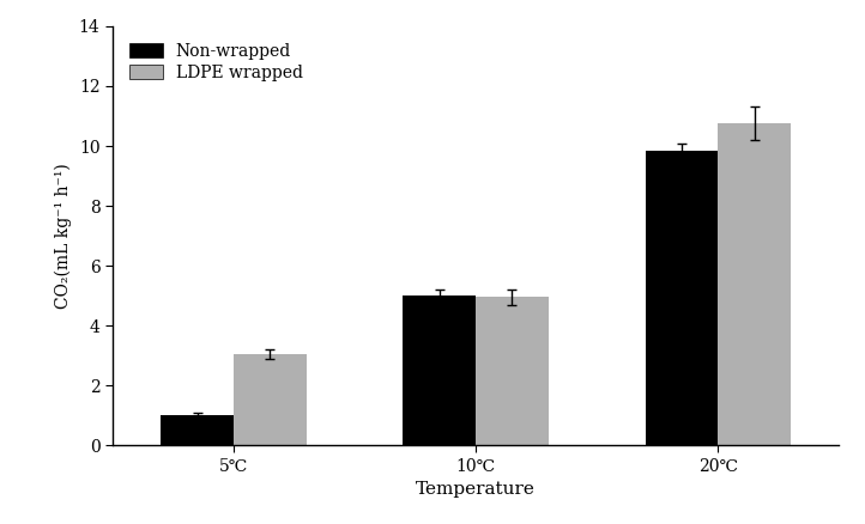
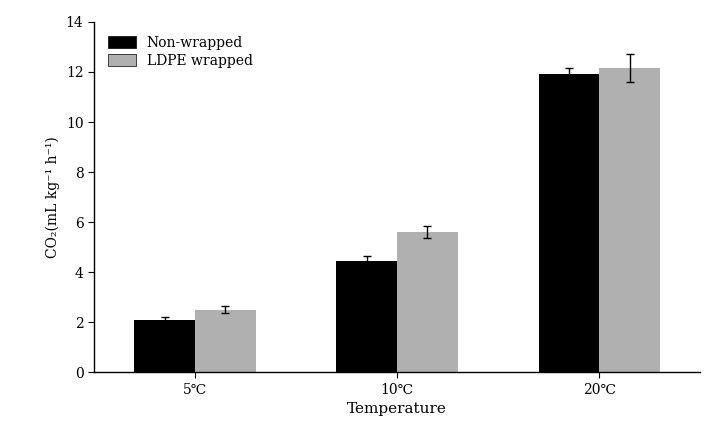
Non-wrapped/5℃: 1.00 -> 2.10
LDPE wrapped/5℃: 3.05 -> 2.50
Non-wrapped/10℃: 5.00 -> 4.45
LDPE wrapped/10℃: 4.95 -> 5.60
Non-wrapped/20℃: 9.85 -> 11.90
LDPE wrapped/20℃: 10.75 -> 12.15
